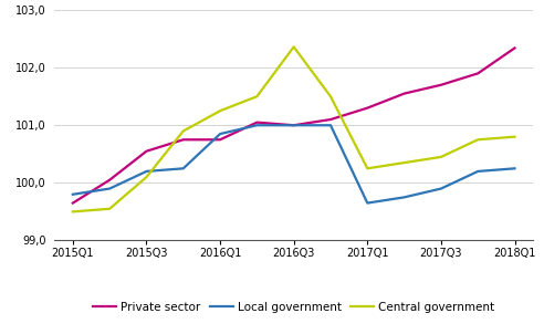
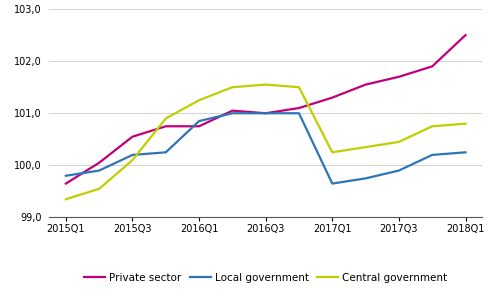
Central government/2015Q1: 99,50 -> 99,35
Central government/2016Q3: 102,36 -> 101,55
Private sector/2018Q1: 102,34 -> 102,50
